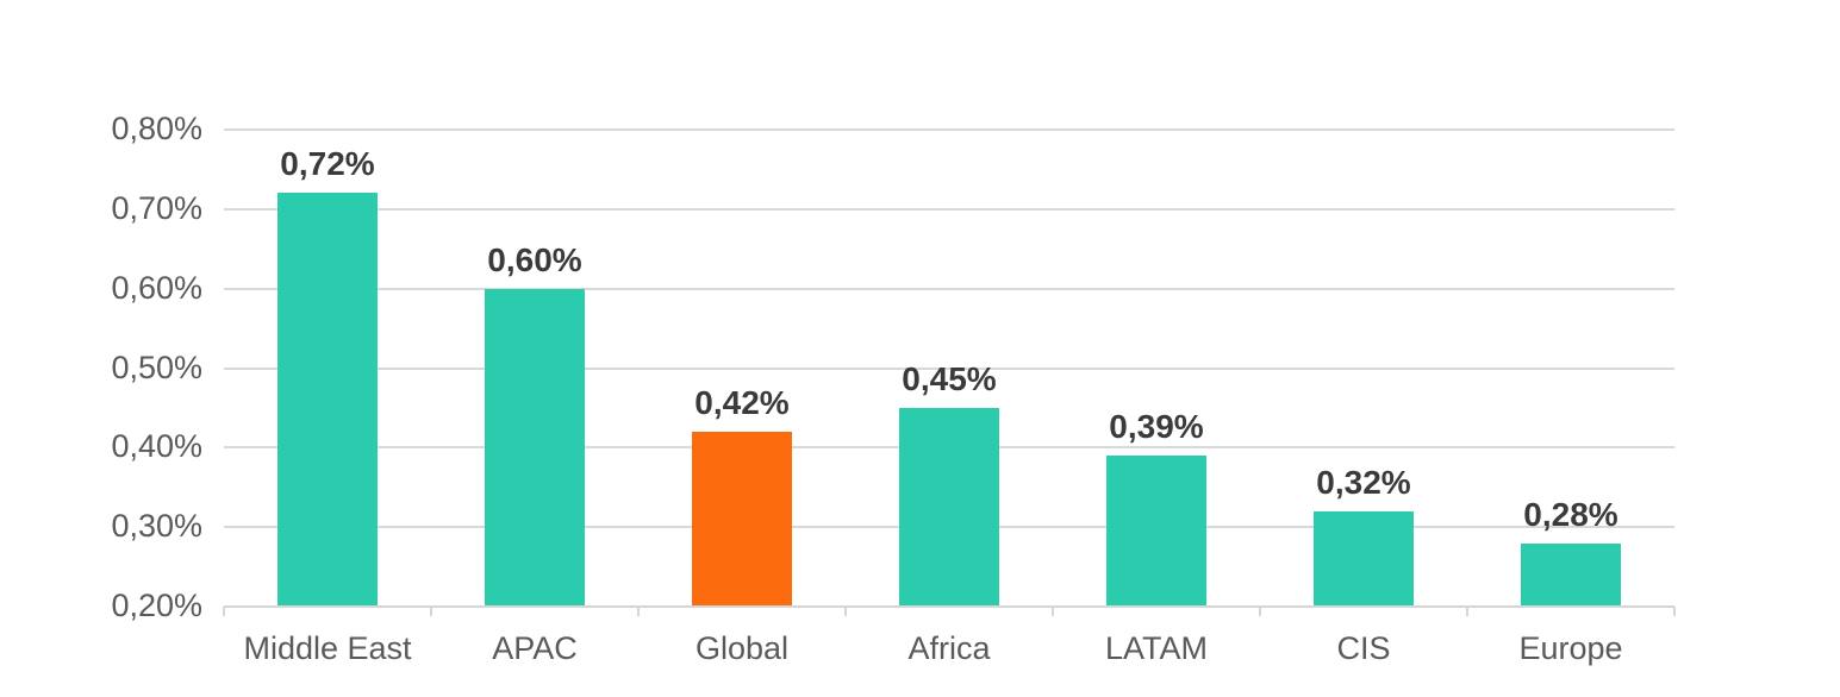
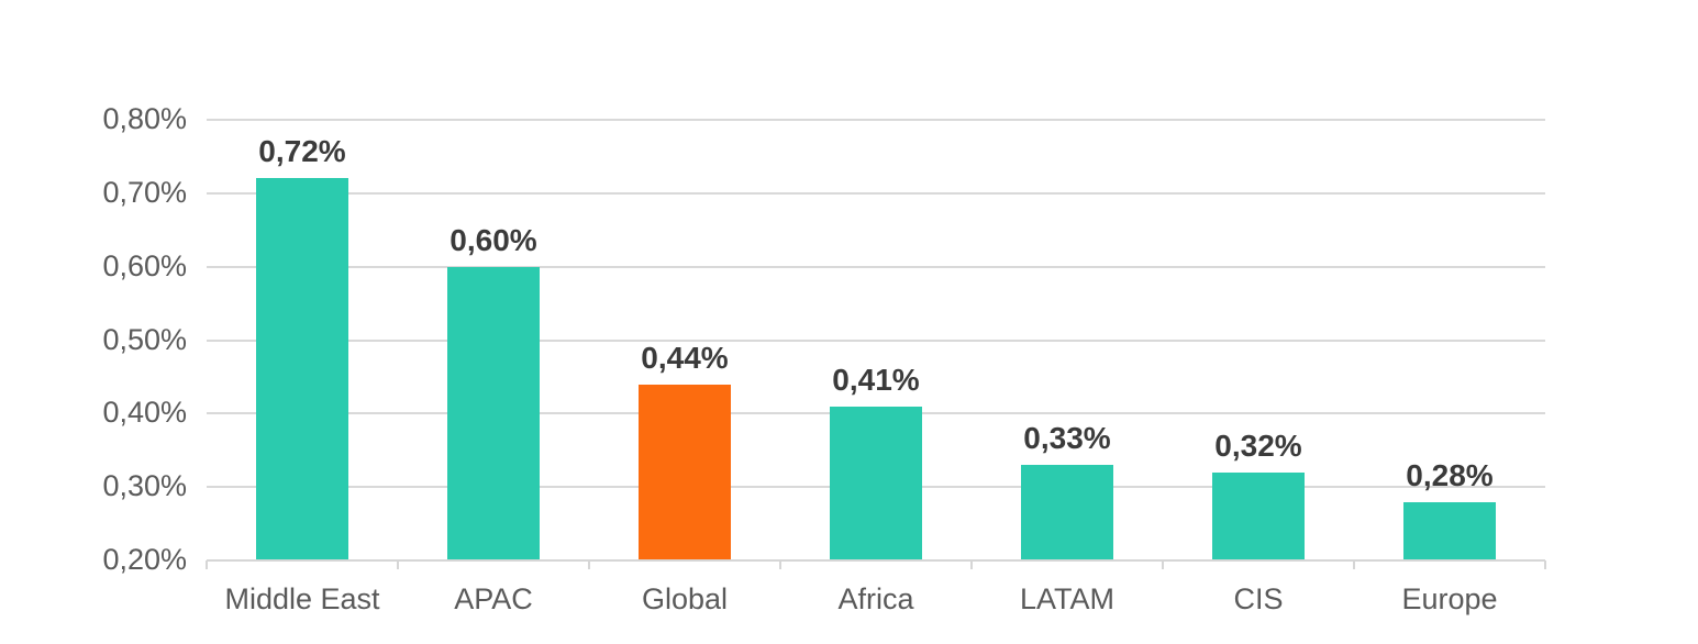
Global: 0,42% -> 0,44%
Africa: 0,45% -> 0,41%
LATAM: 0,39% -> 0,33%
